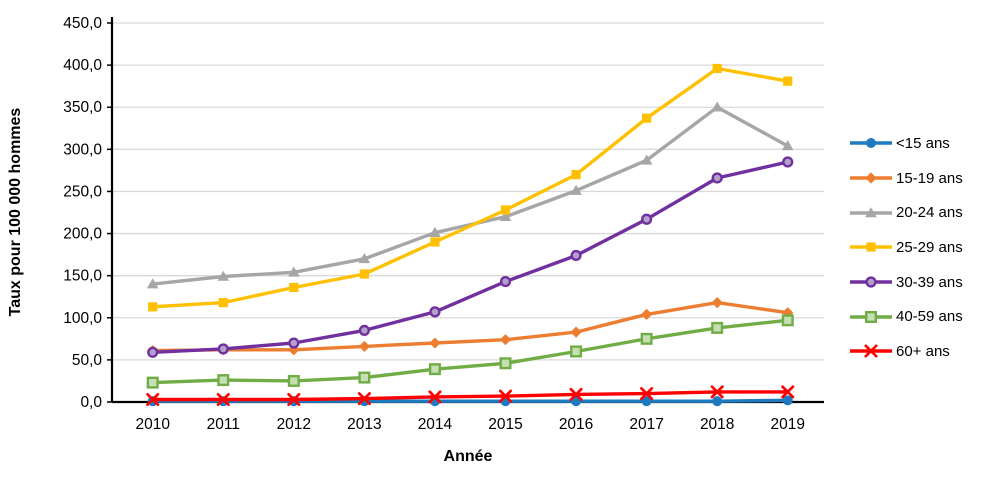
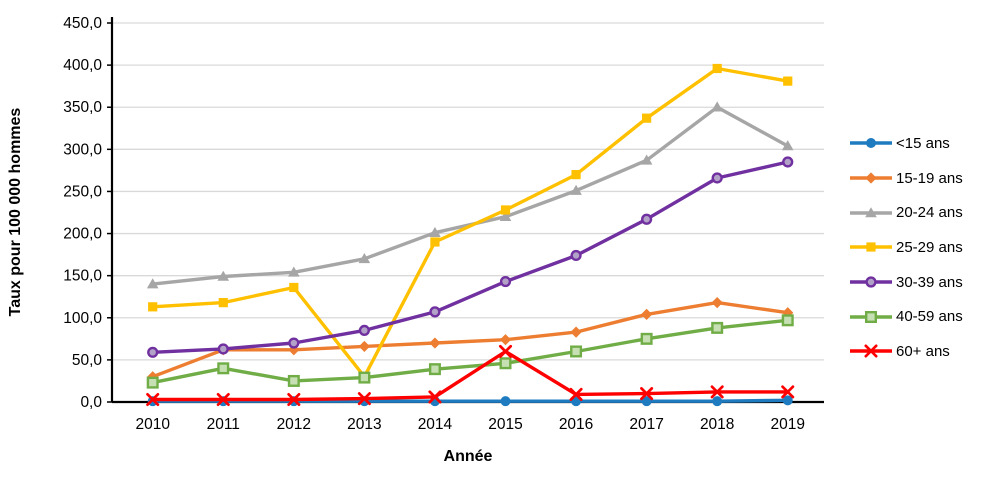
15-19 ans/2010: 60 -> 30
40-59 ans/2011: 30 -> 40
25-29 ans/2013: 150 -> 30
60+ ans/2015: 10 -> 60
